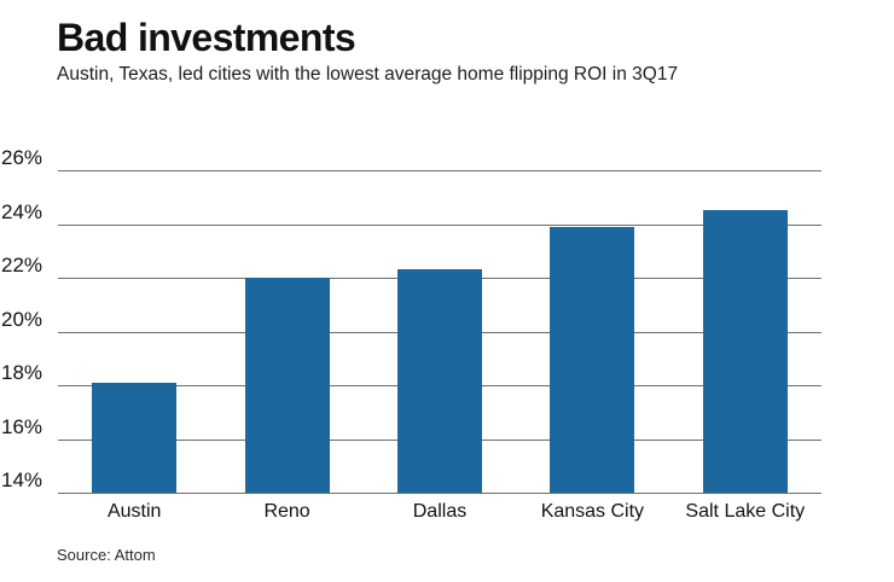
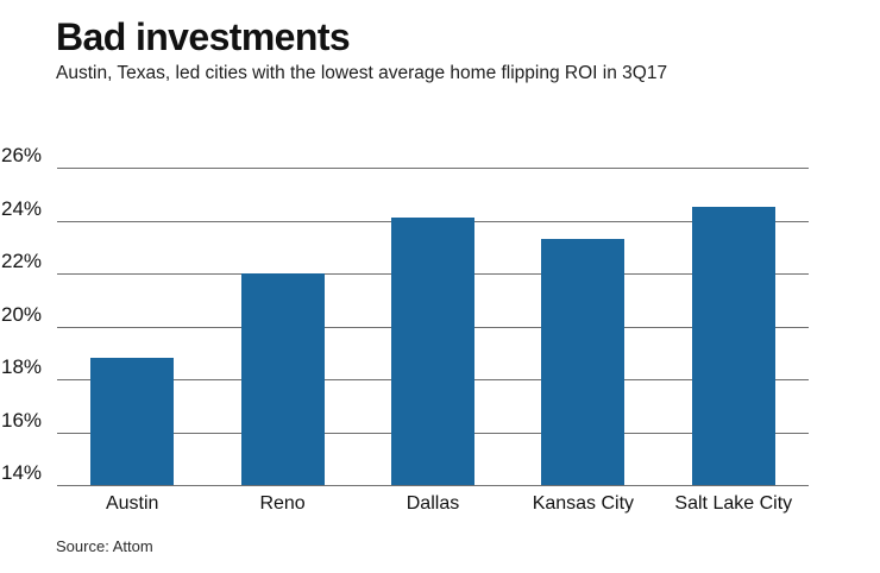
Austin: 18.1% -> 18.8%
Dallas: 22.3% -> 24.1%
Kansas City: 23.9% -> 23.3%
